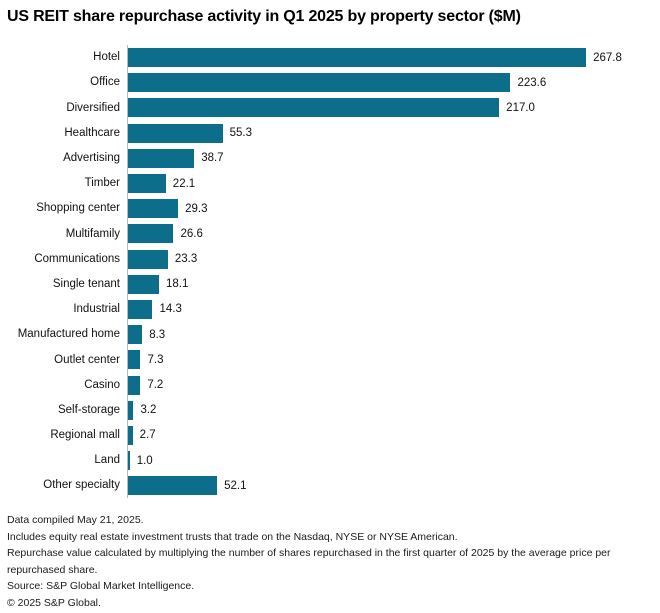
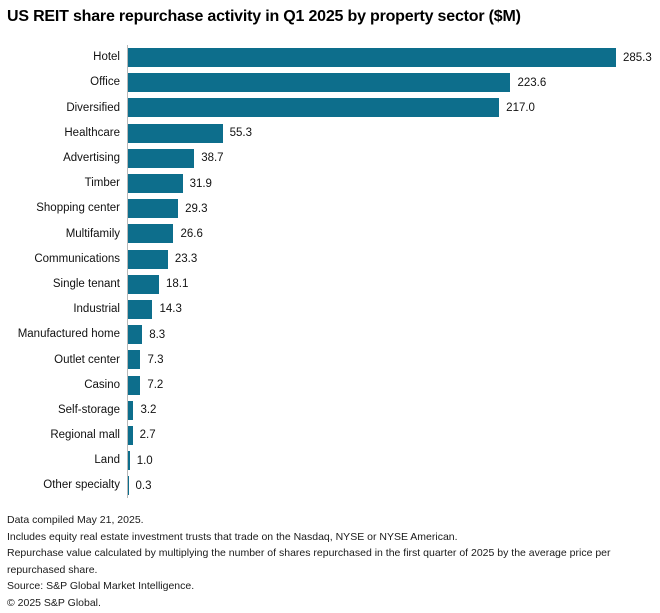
Hotel: 267.8 -> 285.3
Timber: 22.1 -> 31.9
Other specialty: 52.1 -> 0.3
